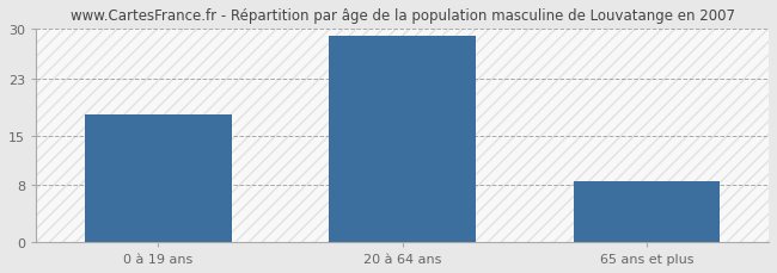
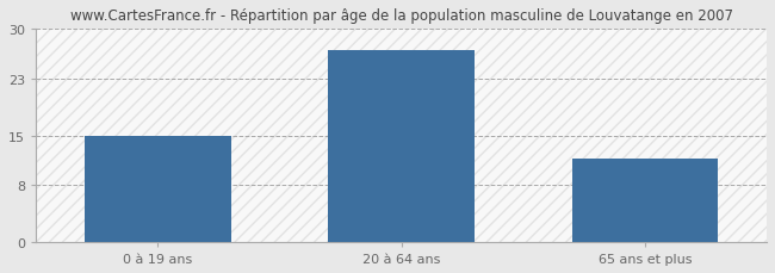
0 à 19 ans: 18.0 -> 15.0
20 à 64 ans: 29.0 -> 27.0
65 ans et plus: 8.5 -> 11.8
